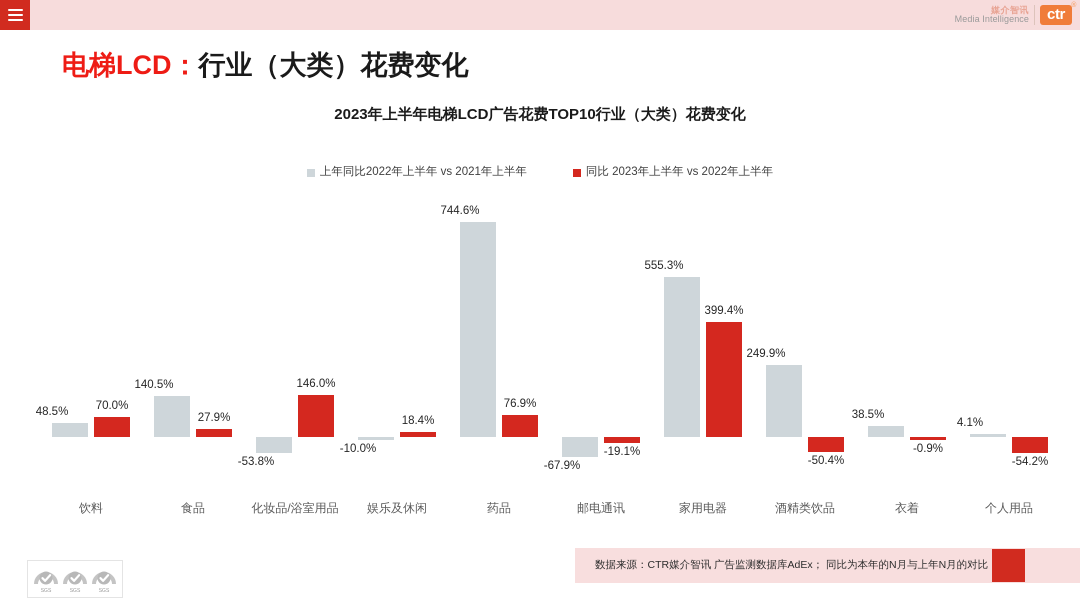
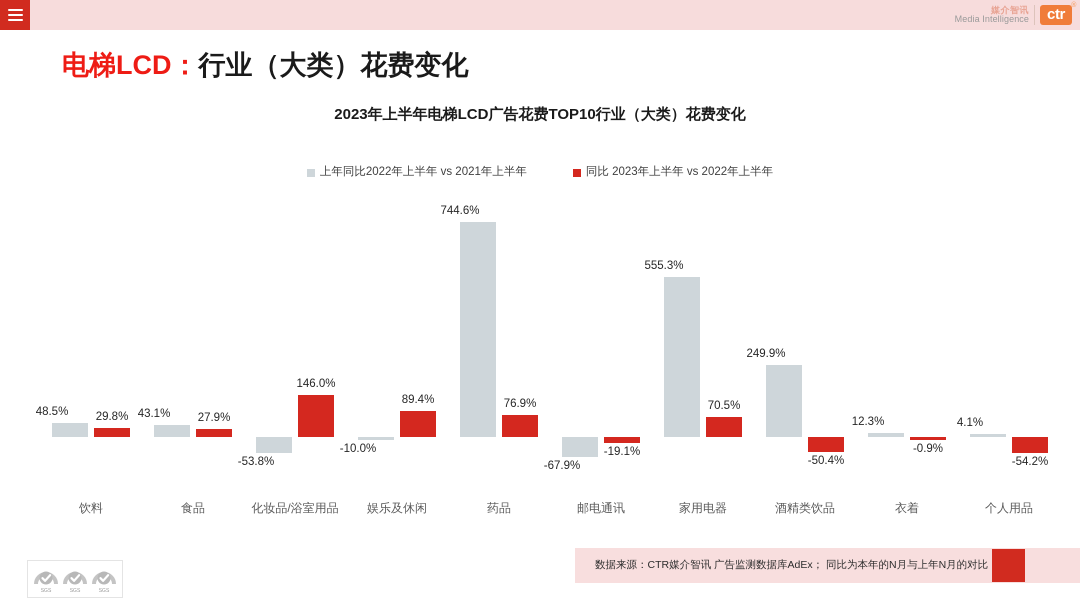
同比 2023年上半年 vs 2022年上半年/饮料: 70.0% -> 29.8%
上年同比2022年上半年 vs 2021年上半年/食品: 140.5% -> 43.1%
同比 2023年上半年 vs 2022年上半年/娱乐及休闲: 18.4% -> 89.4%
同比 2023年上半年 vs 2022年上半年/家用电器: 399.4% -> 70.5%
上年同比2022年上半年 vs 2021年上半年/衣着: 38.5% -> 12.3%
